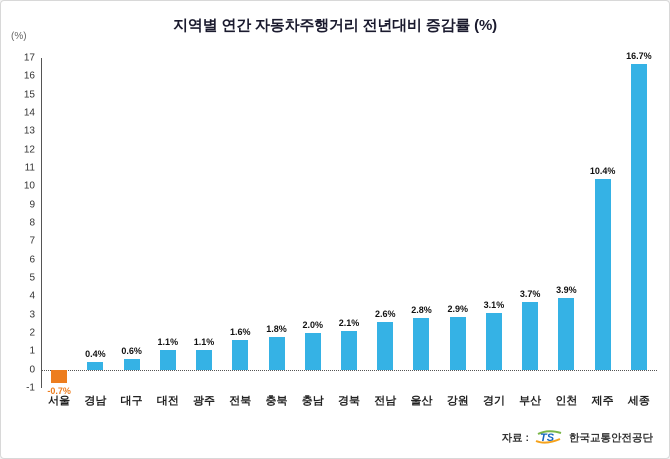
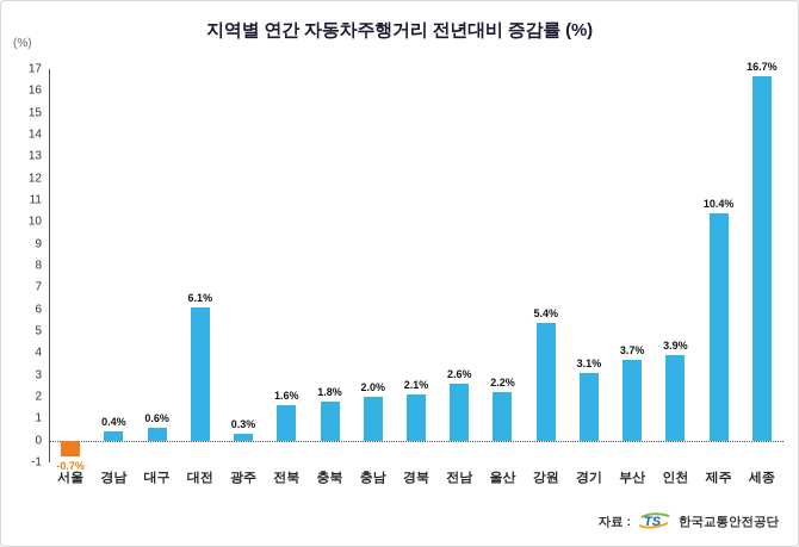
대전: 1.1% -> 6.1%
광주: 1.1% -> 0.3%
울산: 2.8% -> 2.2%
강원: 2.9% -> 5.4%
